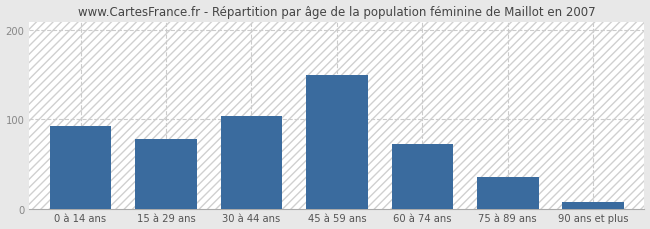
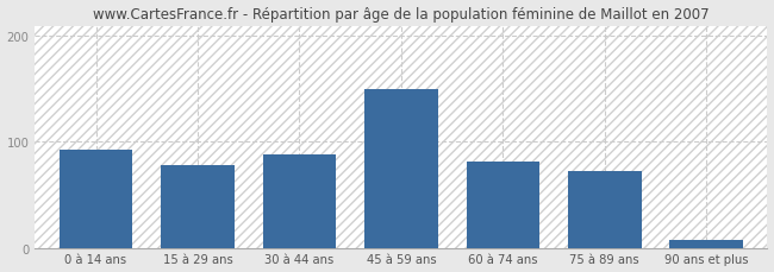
30 à 44 ans: 104 -> 88
60 à 74 ans: 72 -> 82
75 à 89 ans: 35 -> 72
